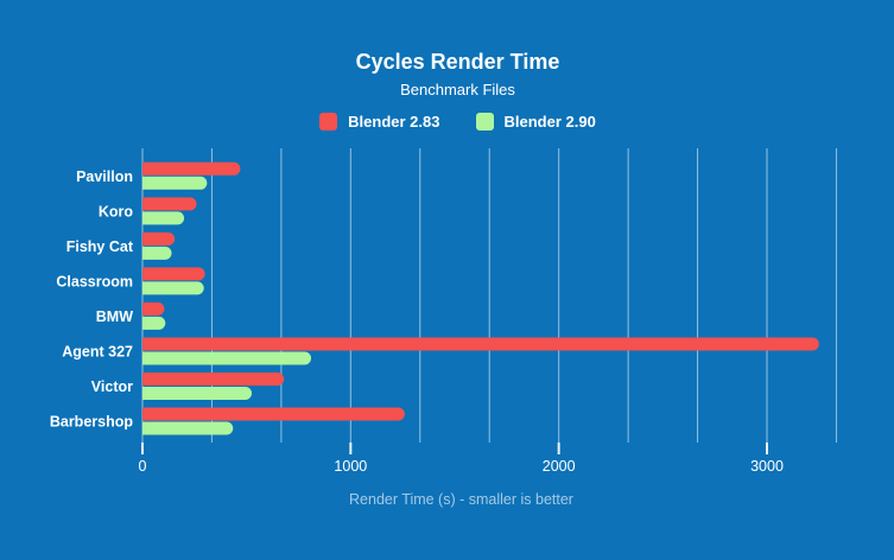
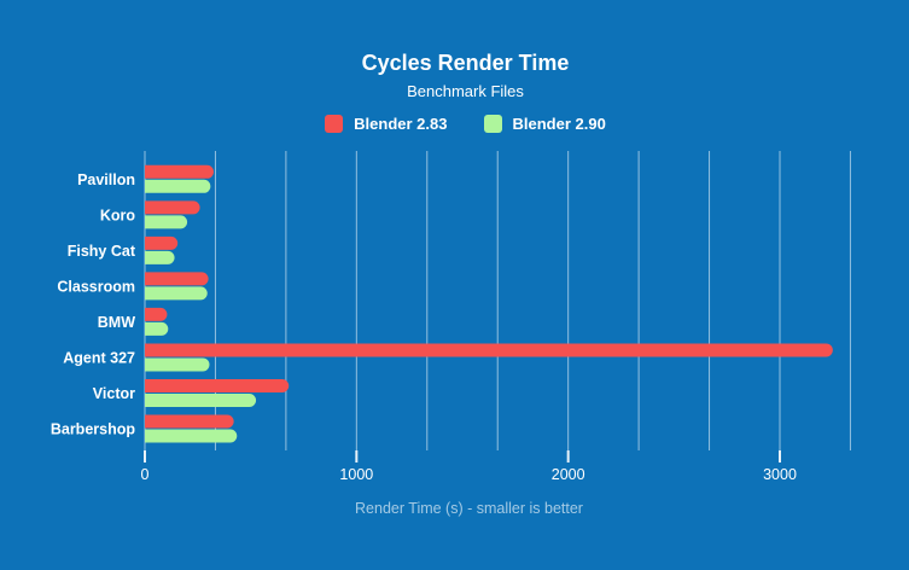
Blender 2.83/Pavillon: 470 -> 320
Blender 2.90/Agent 327: 810 -> 300
Blender 2.83/Barbershop: 1260 -> 420
